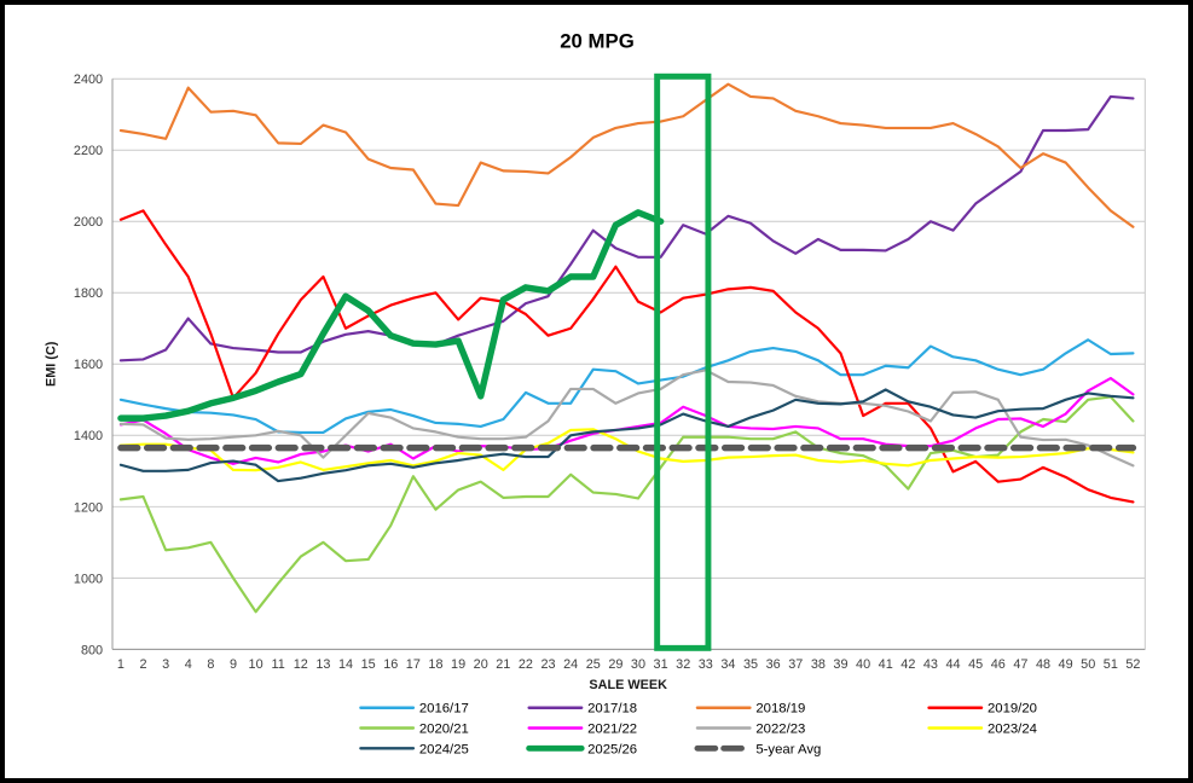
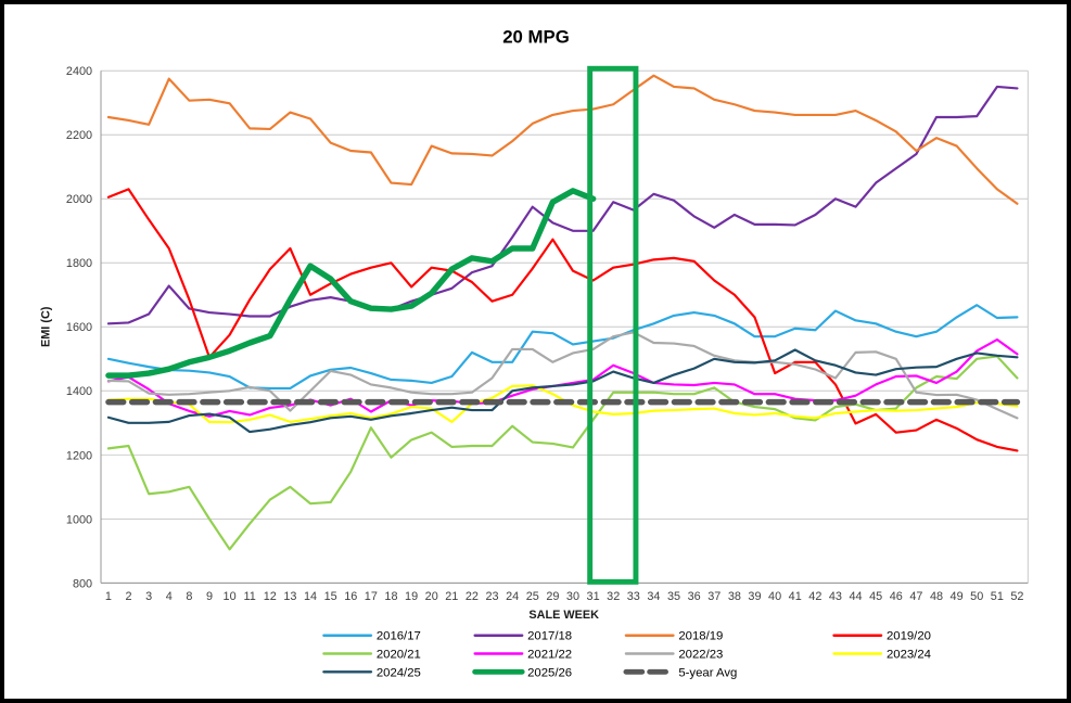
2025/26/20: 1510 -> 1700
2020/21/42: 1250 -> 1310
